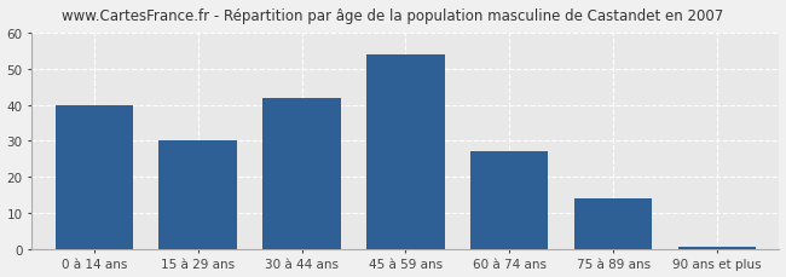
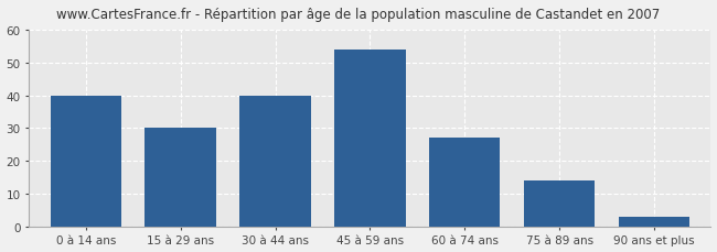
30 à 44 ans: 42.0 -> 40.0
90 ans et plus: 0.5 -> 3.0
